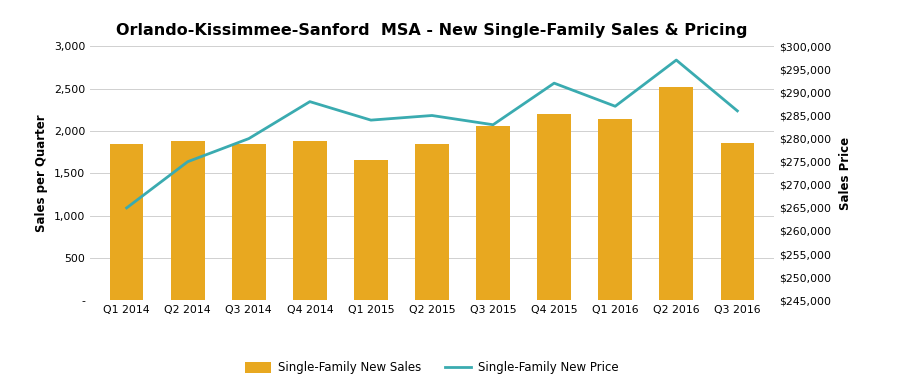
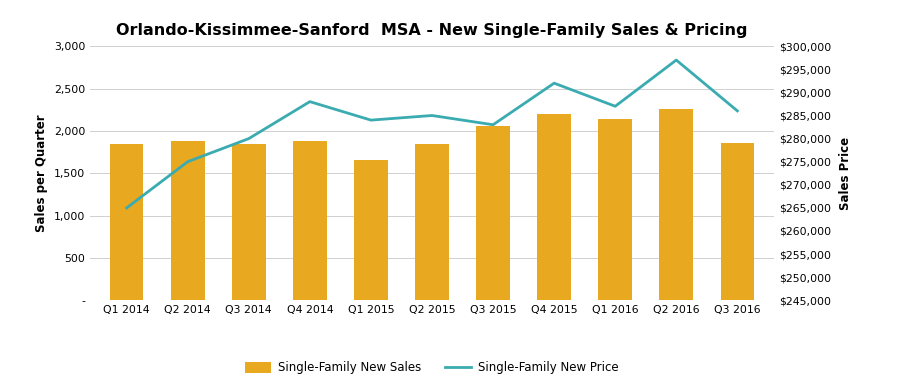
Single-Family New Sales/Q2 2016: 2,520 -> 2,260
